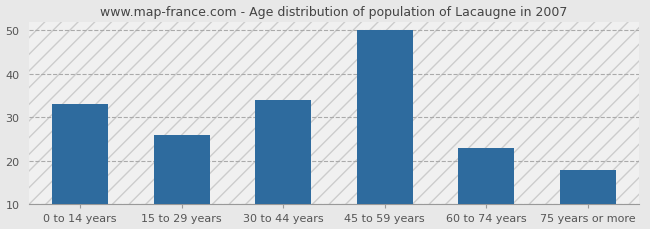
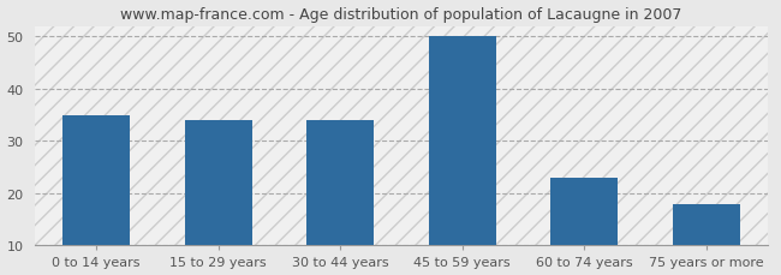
0 to 14 years: 33 -> 35
15 to 29 years: 26 -> 34
